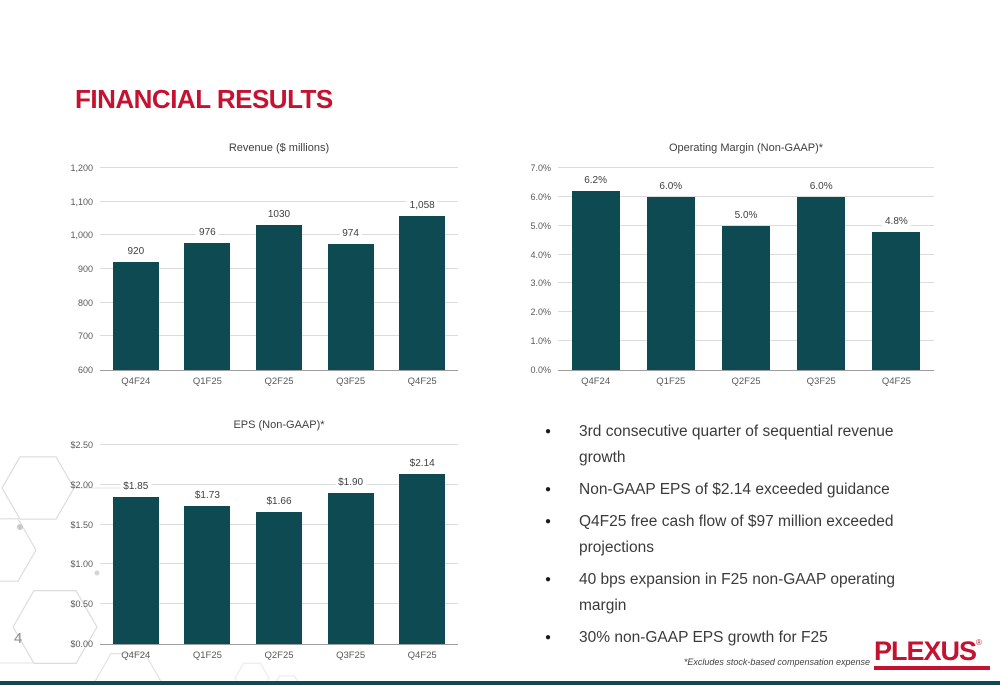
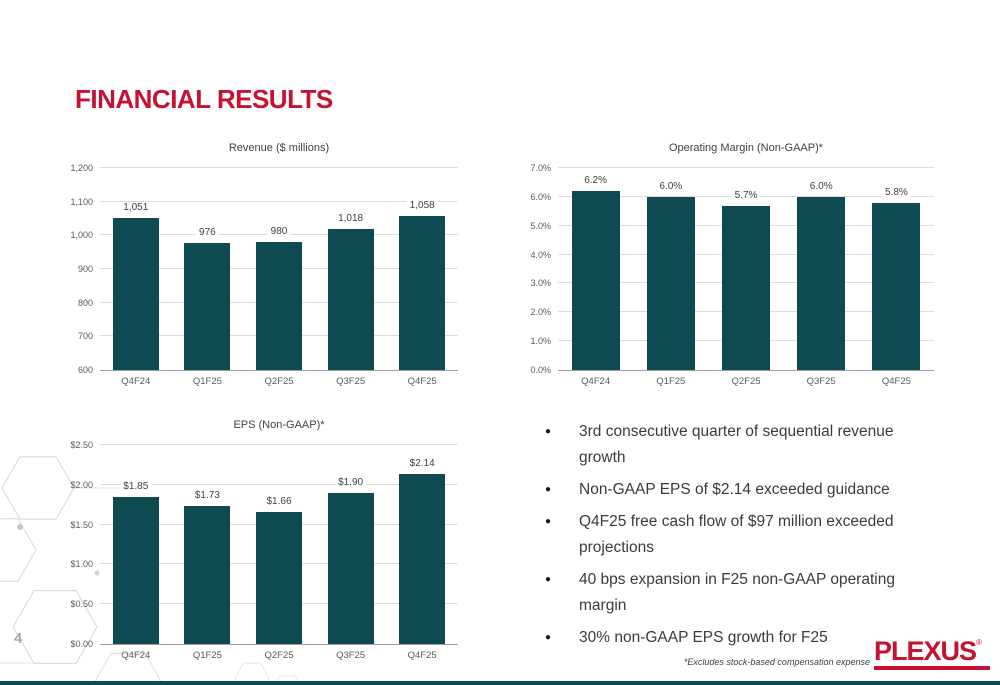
Revenue ($ millions)/Q4F24: 920 -> 1,051
Revenue ($ millions)/Q2F25: 1030 -> 980
Revenue ($ millions)/Q3F25: 974 -> 1,018
Operating Margin (Non-GAAP)*/Q2F25: 5.0% -> 5.7%
Operating Margin (Non-GAAP)*/Q4F25: 4.8% -> 5.8%
